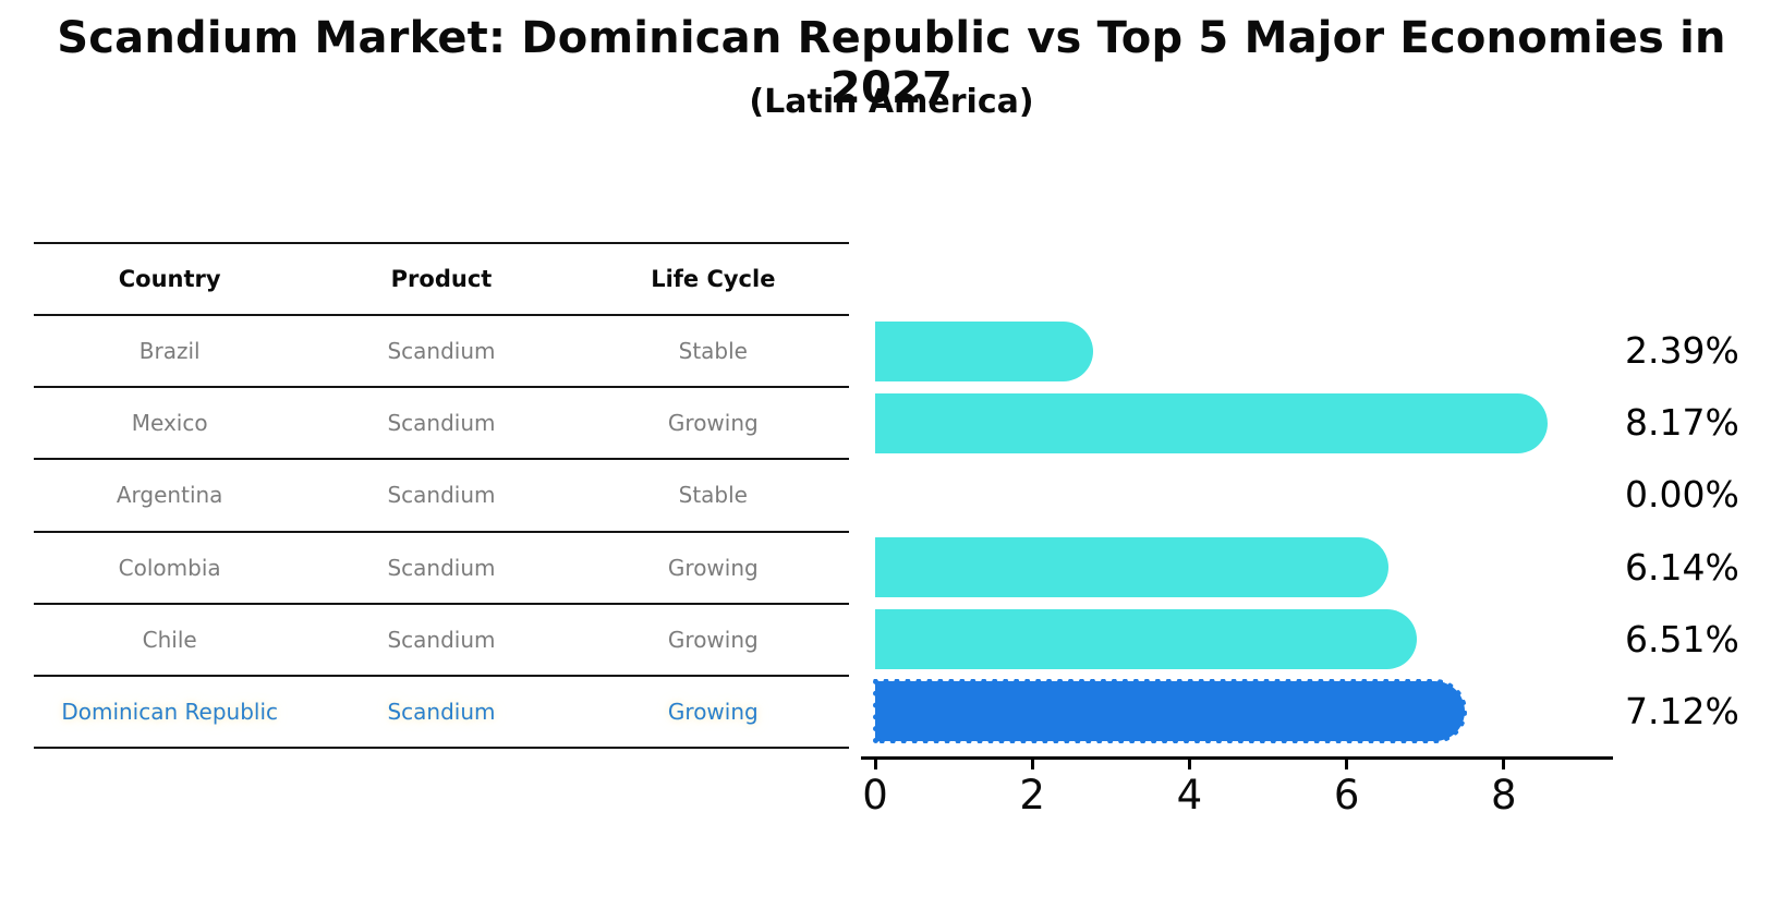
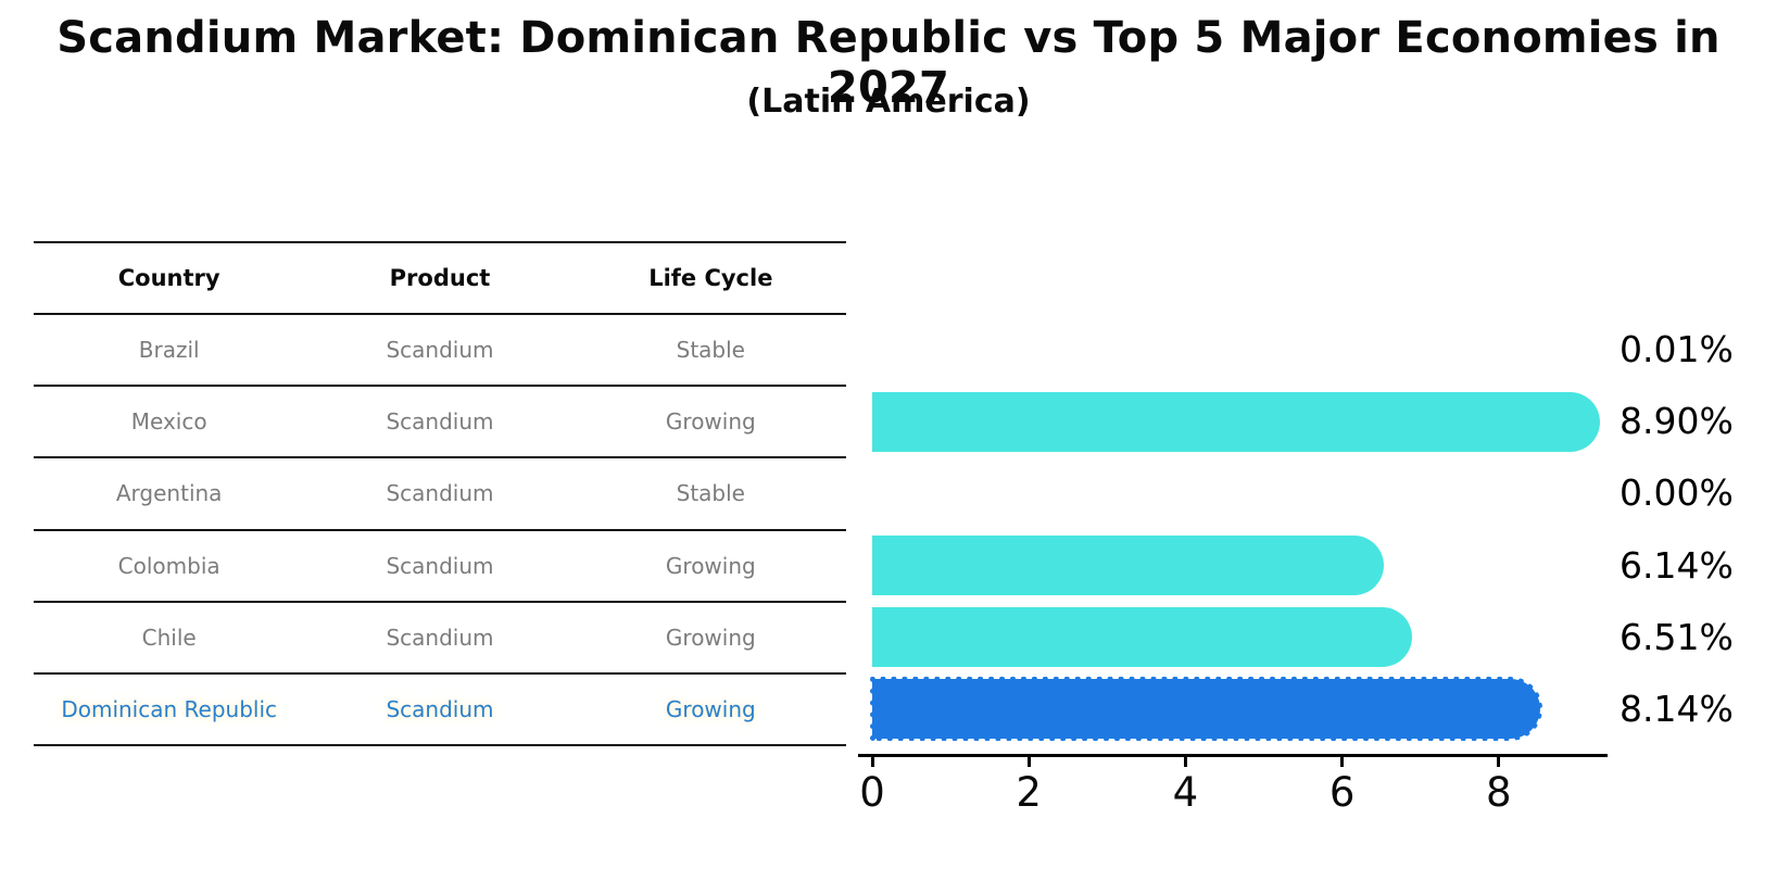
Brazil: 2.39% -> 0.01%
Mexico: 8.17% -> 8.90%
Dominican Republic: 7.12% -> 8.14%
